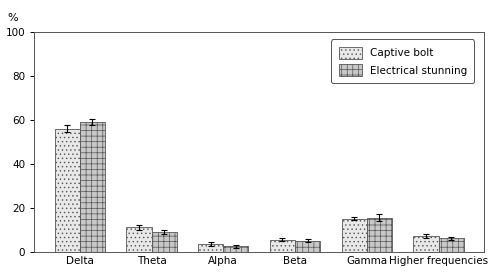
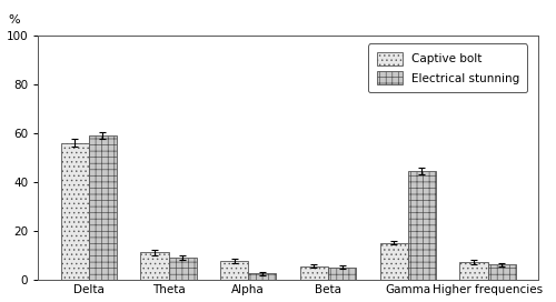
Captive bolt/Alpha: 3.5 -> 7.5
Electrical stunning/Gamma: 15.5 -> 44.5
